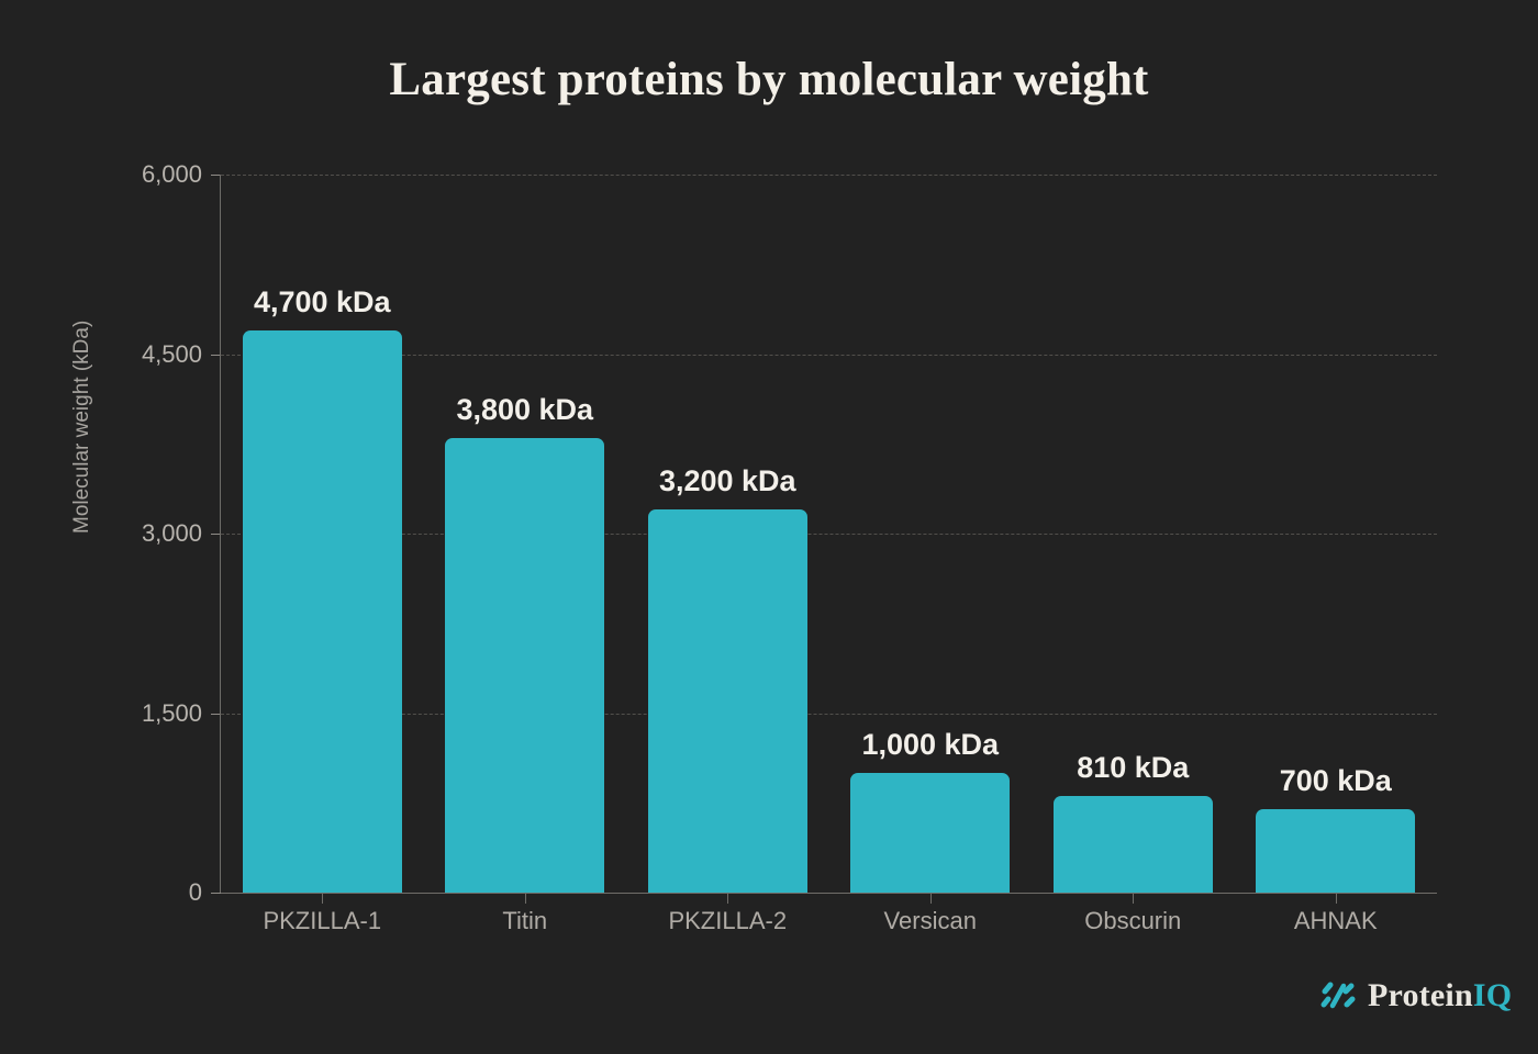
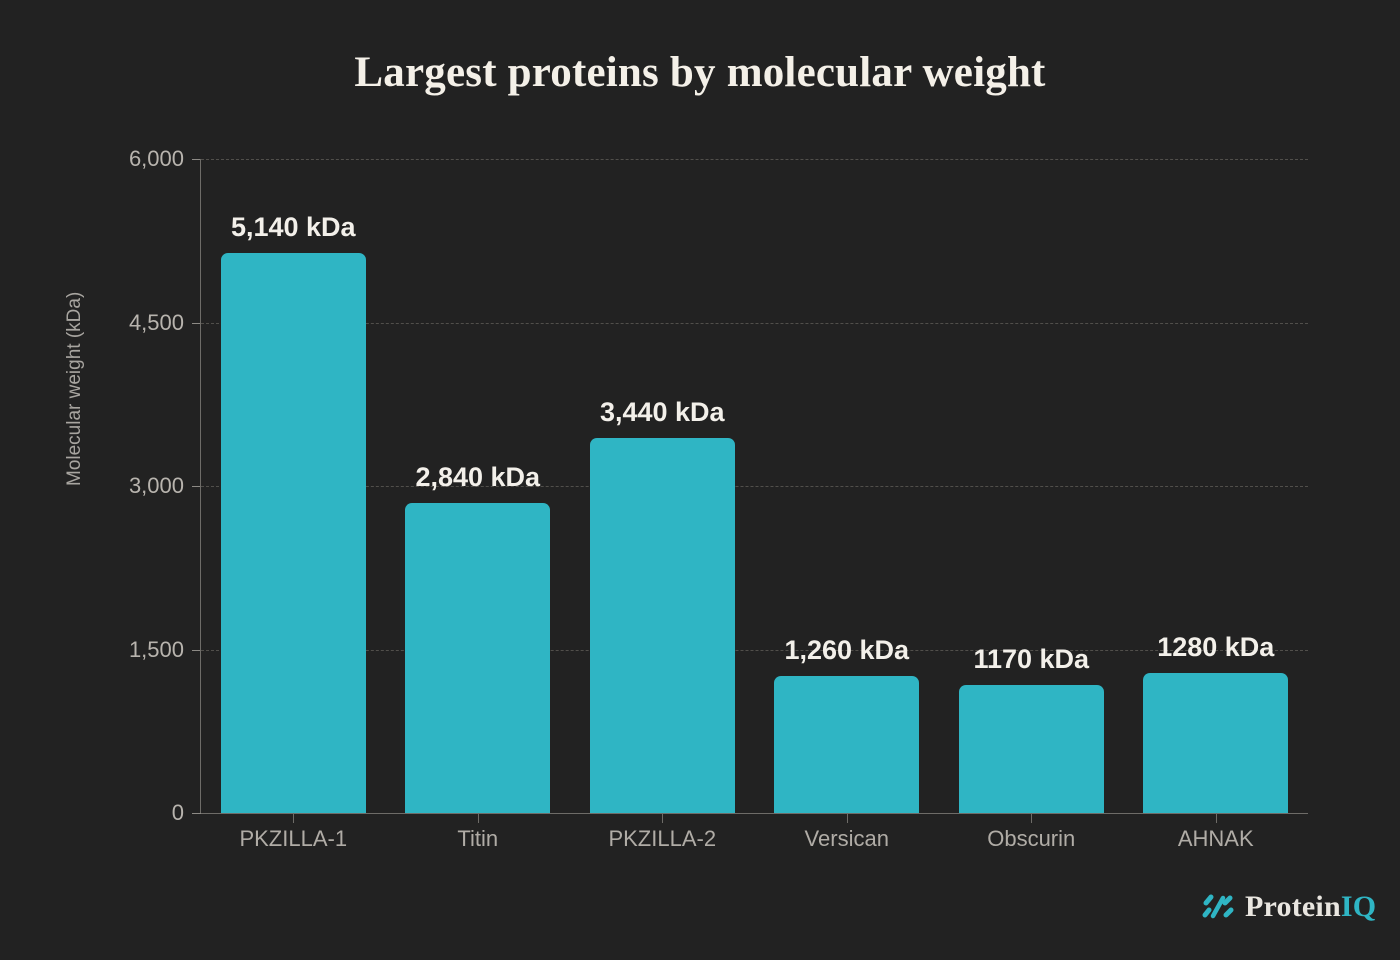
PKZILLA-1: 4,700 -> 5,140
Titin: 3,800 -> 2,840
PKZILLA-2: 3,200 -> 3,440
Versican: 1,000 -> 1,260
Obscurin: 810 -> 1170
AHNAK: 700 -> 1280
